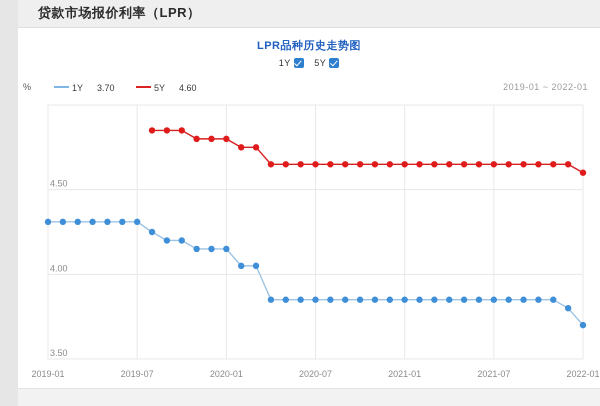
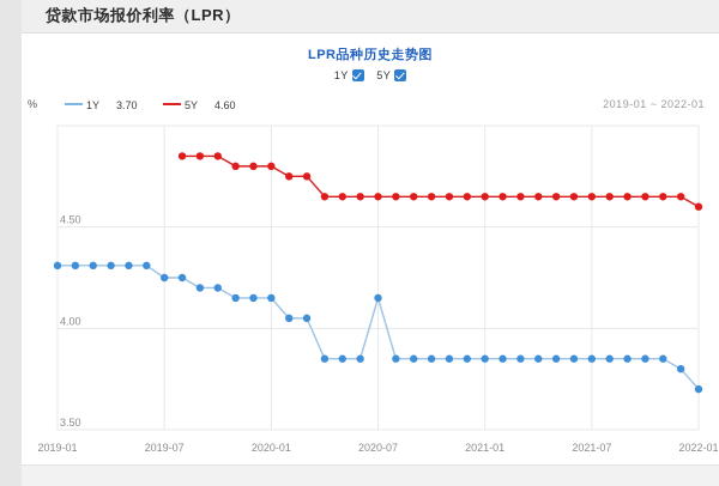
1Y/2019-07: 4.31 -> 4.25
1Y/2020-07: 3.85 -> 4.15
